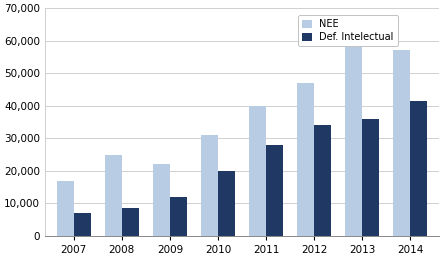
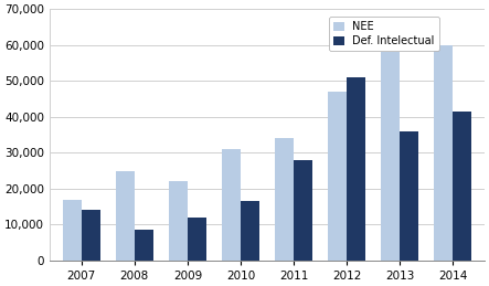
Def. Intelectual/2007: 7,000 -> 14,000
Def. Intelectual/2010: 20,000 -> 16,500
NEE/2011: 40,000 -> 34,000
Def. Intelectual/2012: 34,000 -> 51,000
NEE/2014: 57,000 -> 60,000
